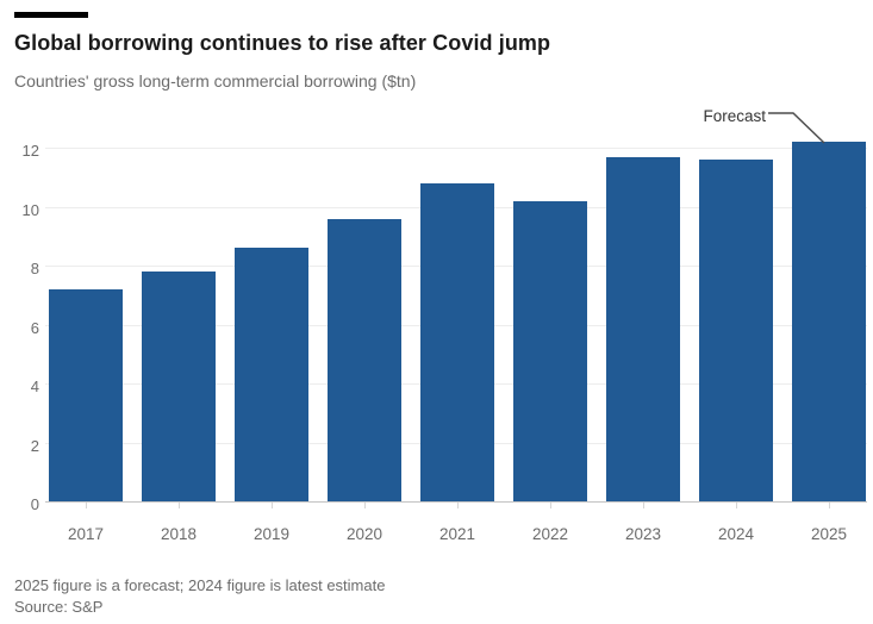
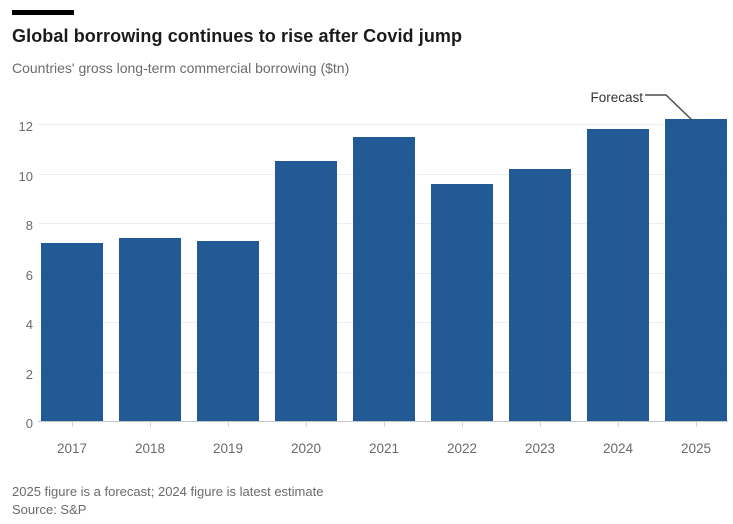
2018: 7.8 -> 7.4
2019: 8.6 -> 7.3
2020: 9.6 -> 10.5
2021: 10.8 -> 11.5
2022: 10.2 -> 9.6
2023: 11.7 -> 10.2
2024: 11.6 -> 11.8
